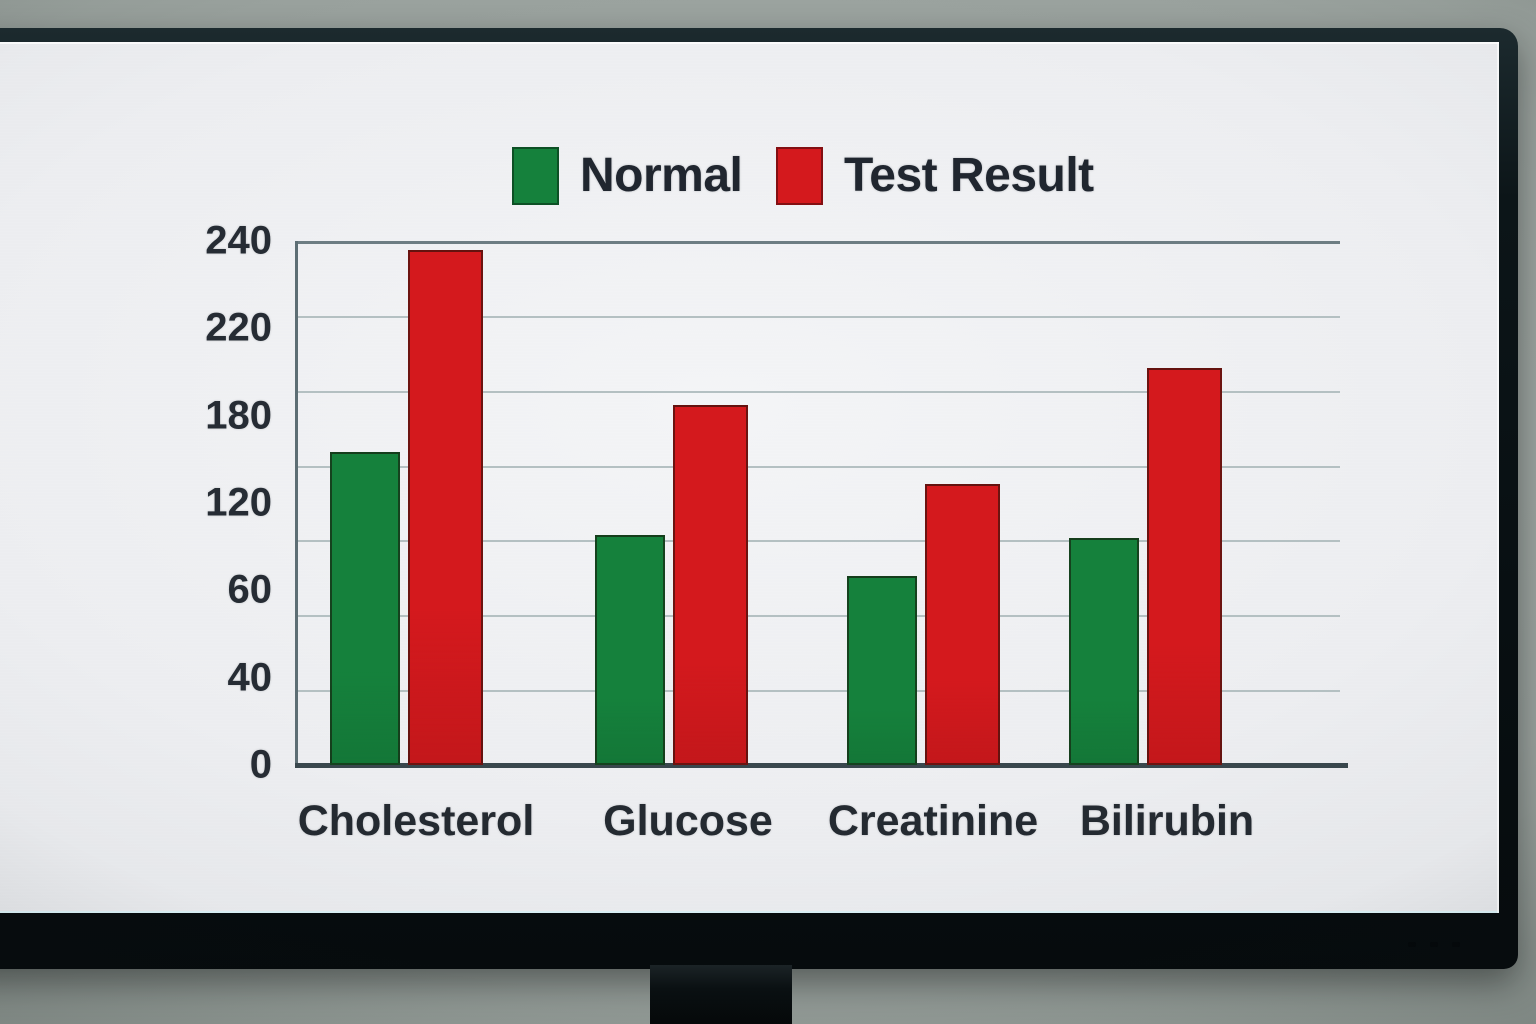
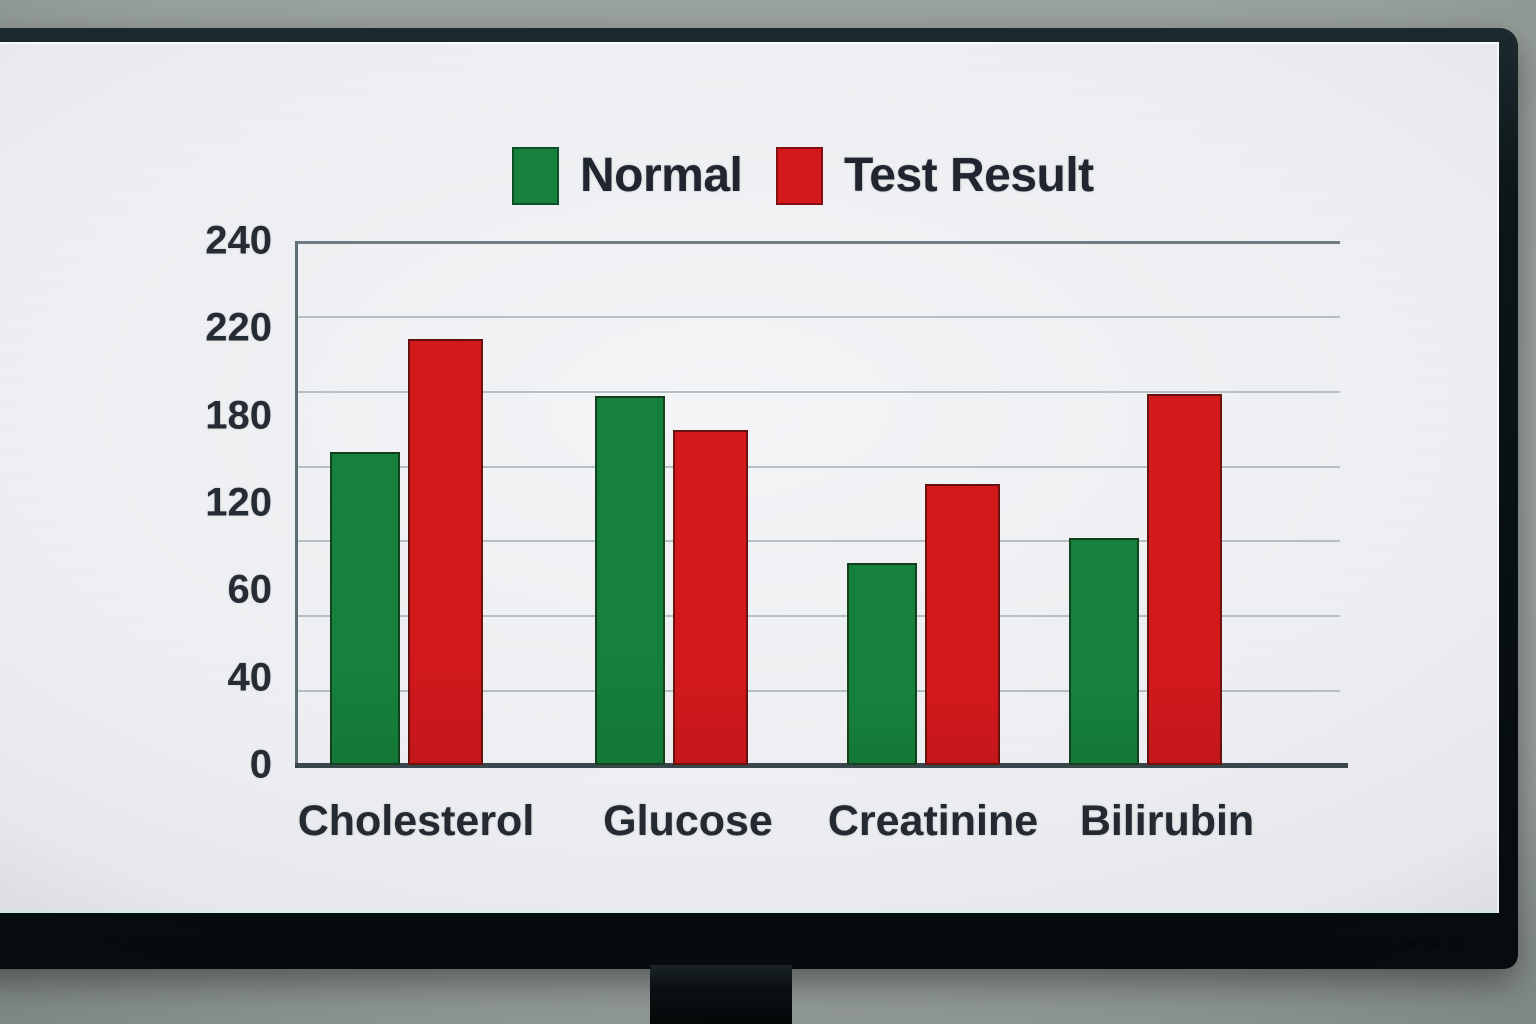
Test Result/Cholesterol: 238 -> 215
Normal/Glucose: 98 -> 189
Test Result/Glucose: 185 -> 170
Normal/Creatinine: 70 -> 79
Test Result/Bilirubin: 202 -> 190
